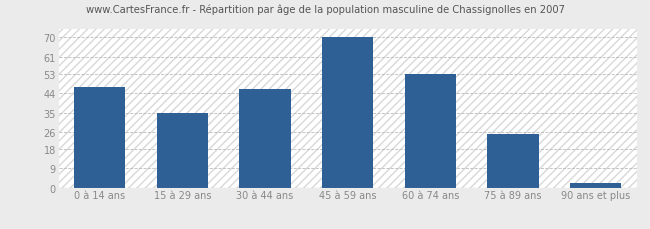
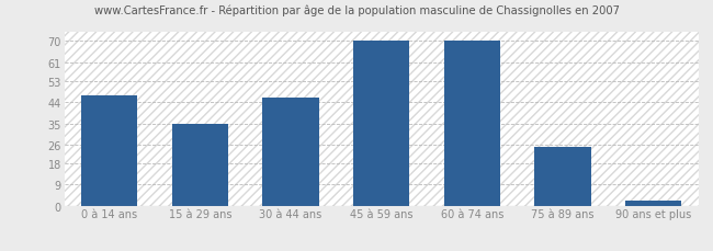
60 à 74 ans: 53 -> 70
